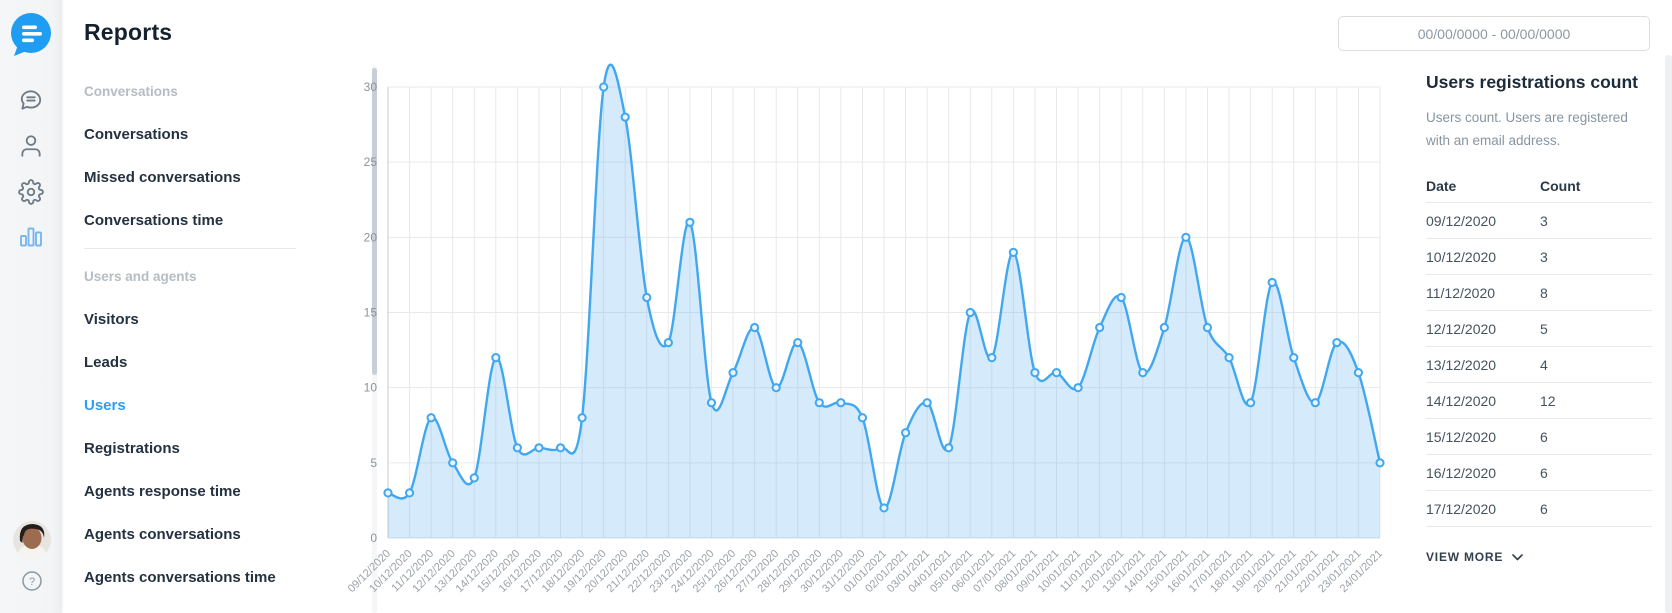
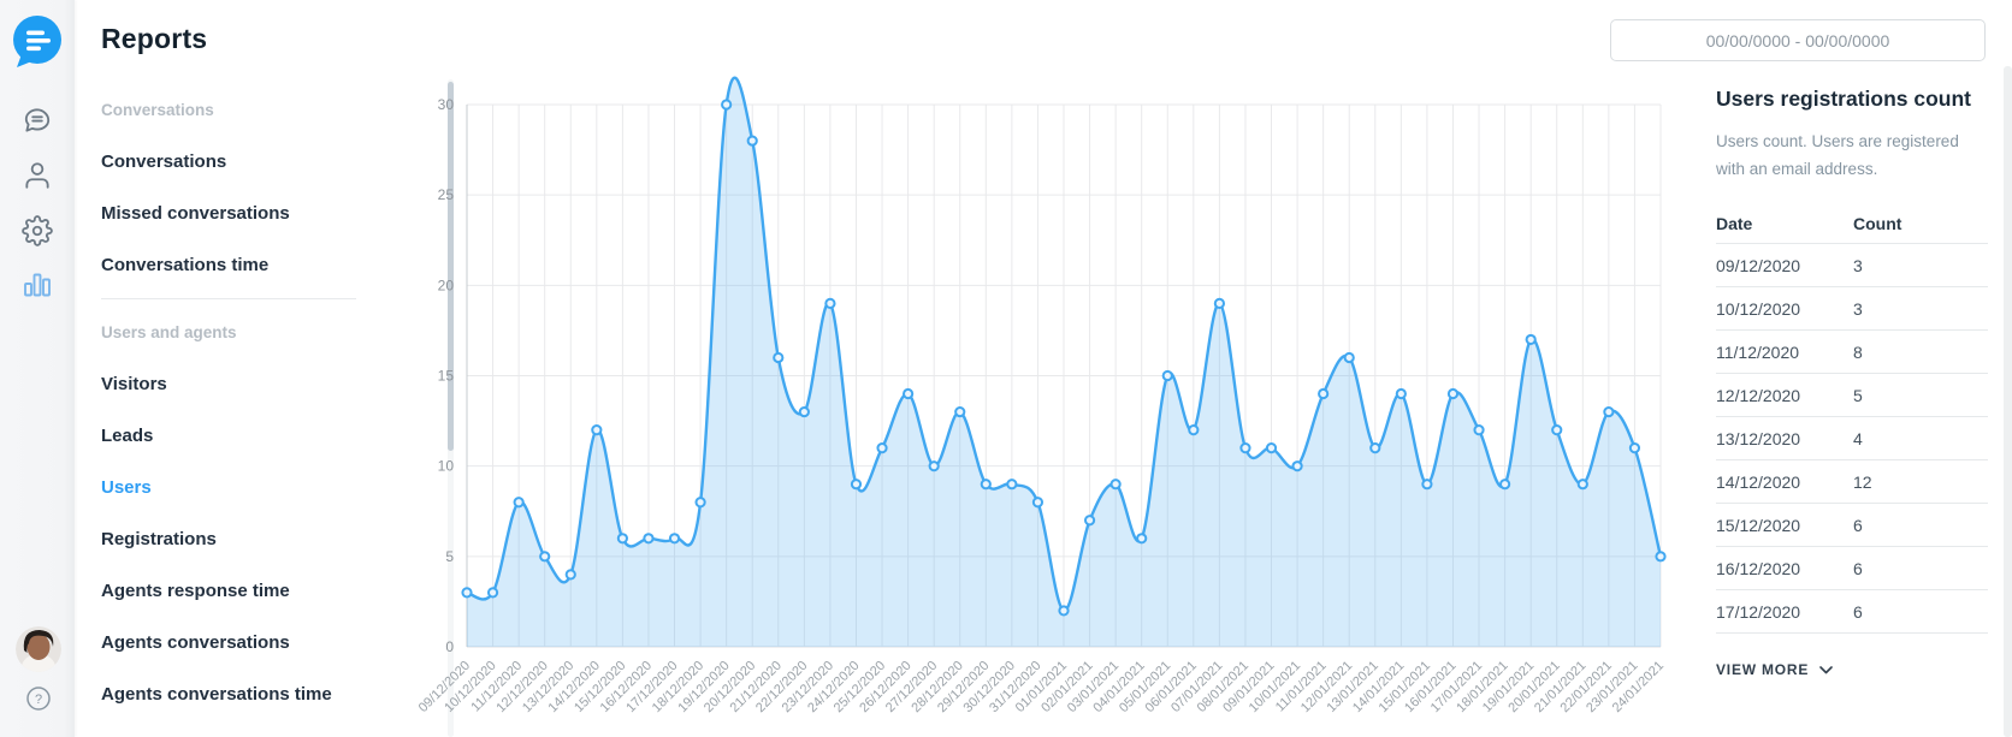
23/12/2020: 21 -> 19
15/01/2021: 20 -> 9
